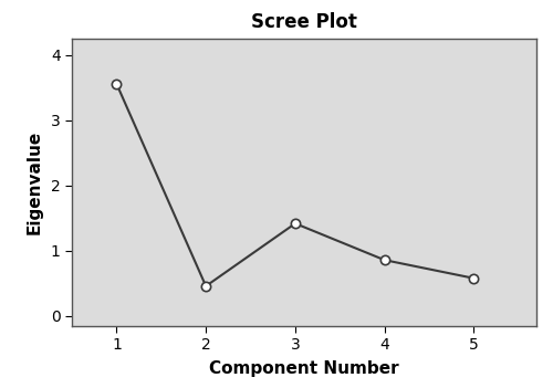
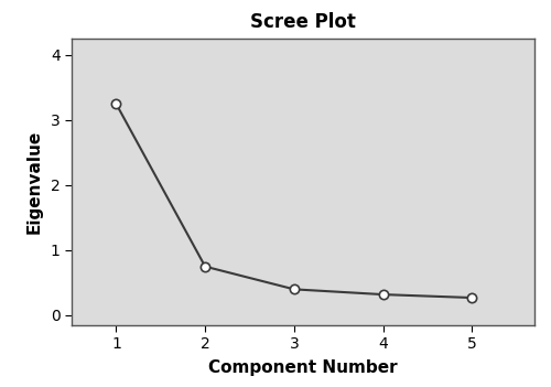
1: 3.56 -> 3.25
2: 0.46 -> 0.75
3: 1.42 -> 0.40
4: 0.86 -> 0.32
5: 0.58 -> 0.27
